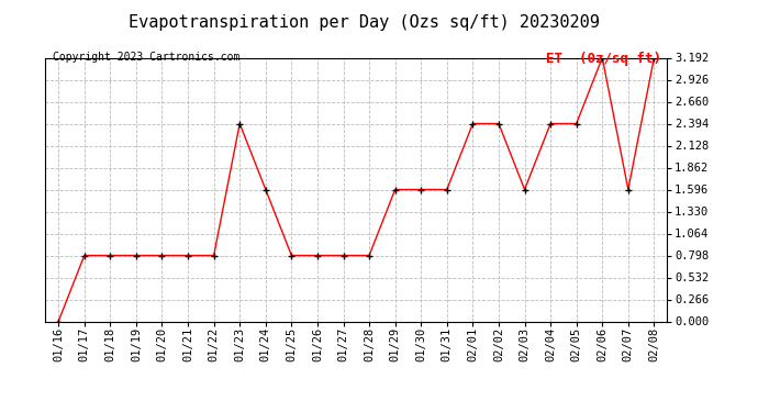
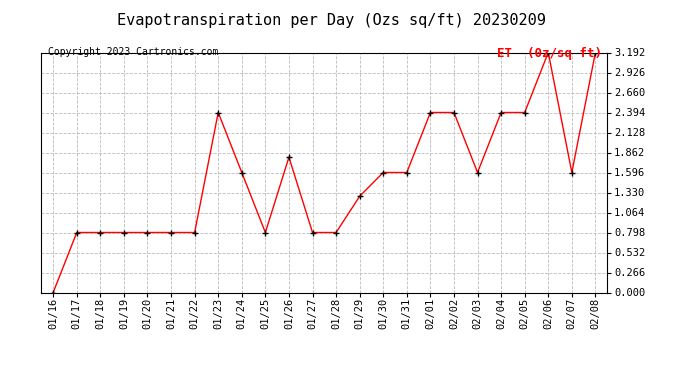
01/26: 0.80 -> 1.80
01/29: 1.60 -> 1.28
